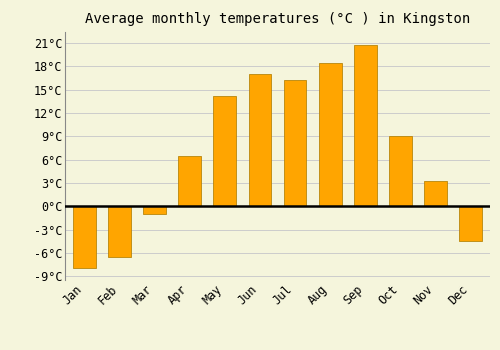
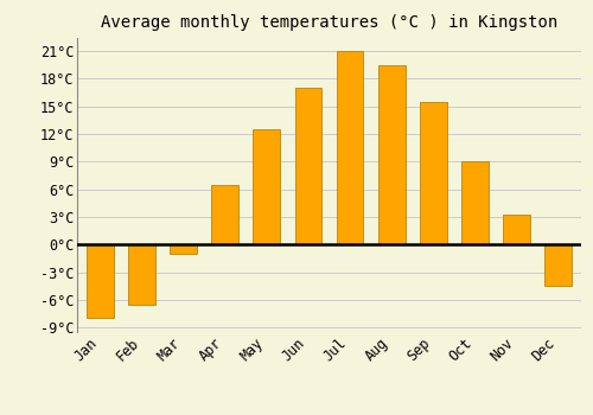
May: 14.2°C -> 12.5°C
Jul: 16.2°C -> 21.0°C
Aug: 18.4°C -> 19.5°C
Sep: 20.8°C -> 15.5°C
